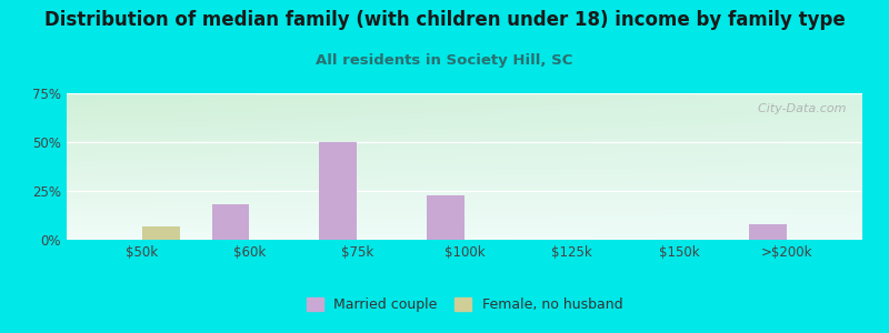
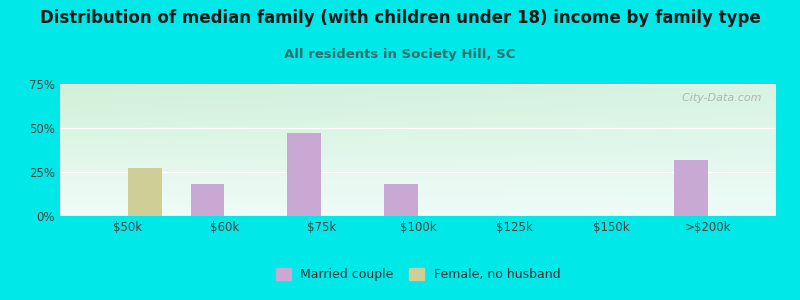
Female, no husband/$50k: 7% -> 27%
Married couple/$75k: 50% -> 47%
Married couple/$100k: 23% -> 18%
Married couple/>$200k: 8% -> 32%
